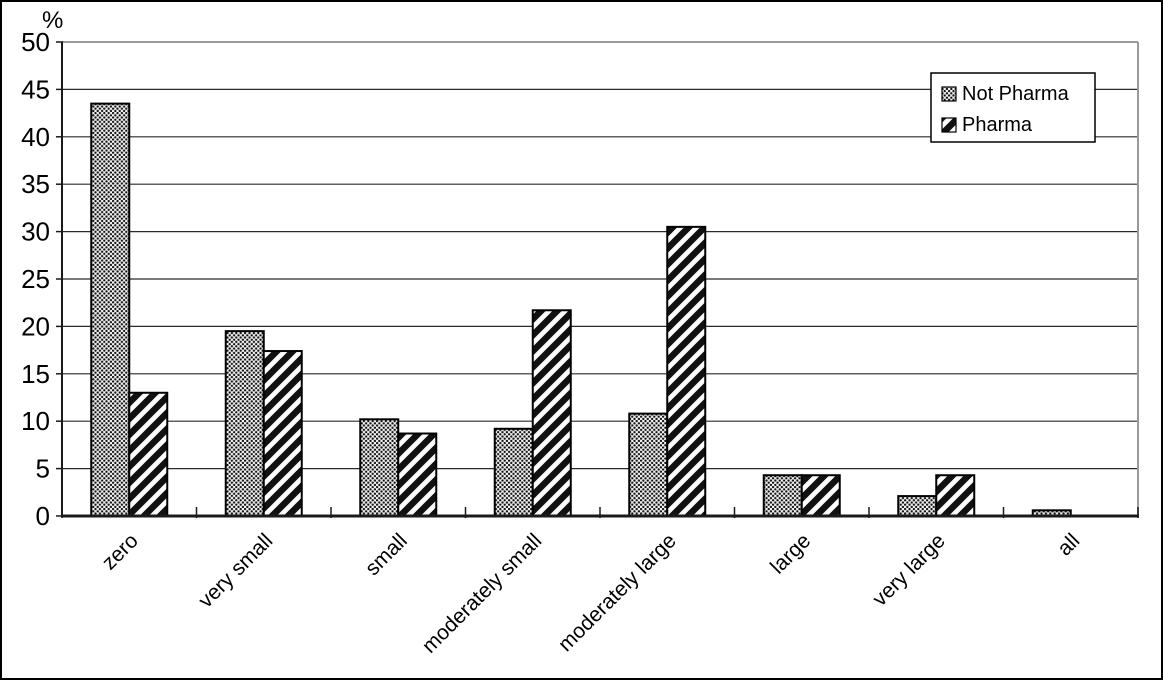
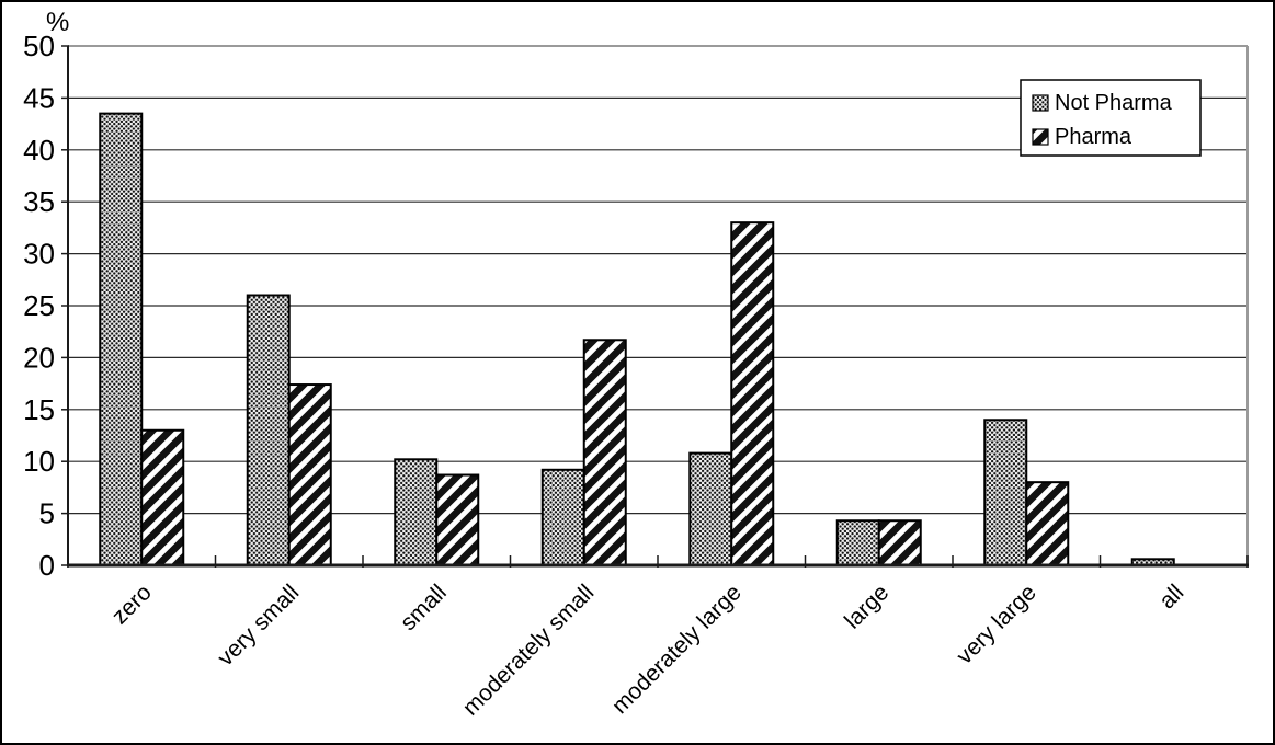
Not Pharma/very small: 20 -> 26
Pharma/moderately large: 30 -> 33
Not Pharma/very large: 2 -> 14
Pharma/very large: 4 -> 8
